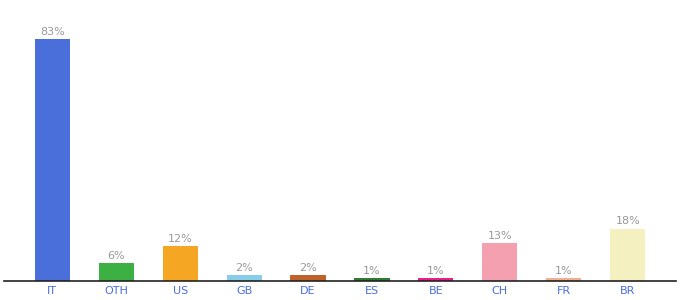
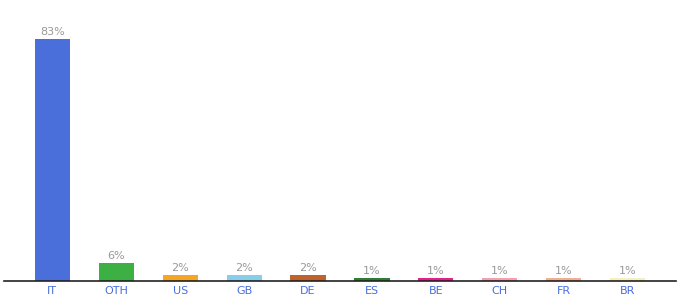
US: 12% -> 2%
CH: 13% -> 1%
BR: 18% -> 1%
